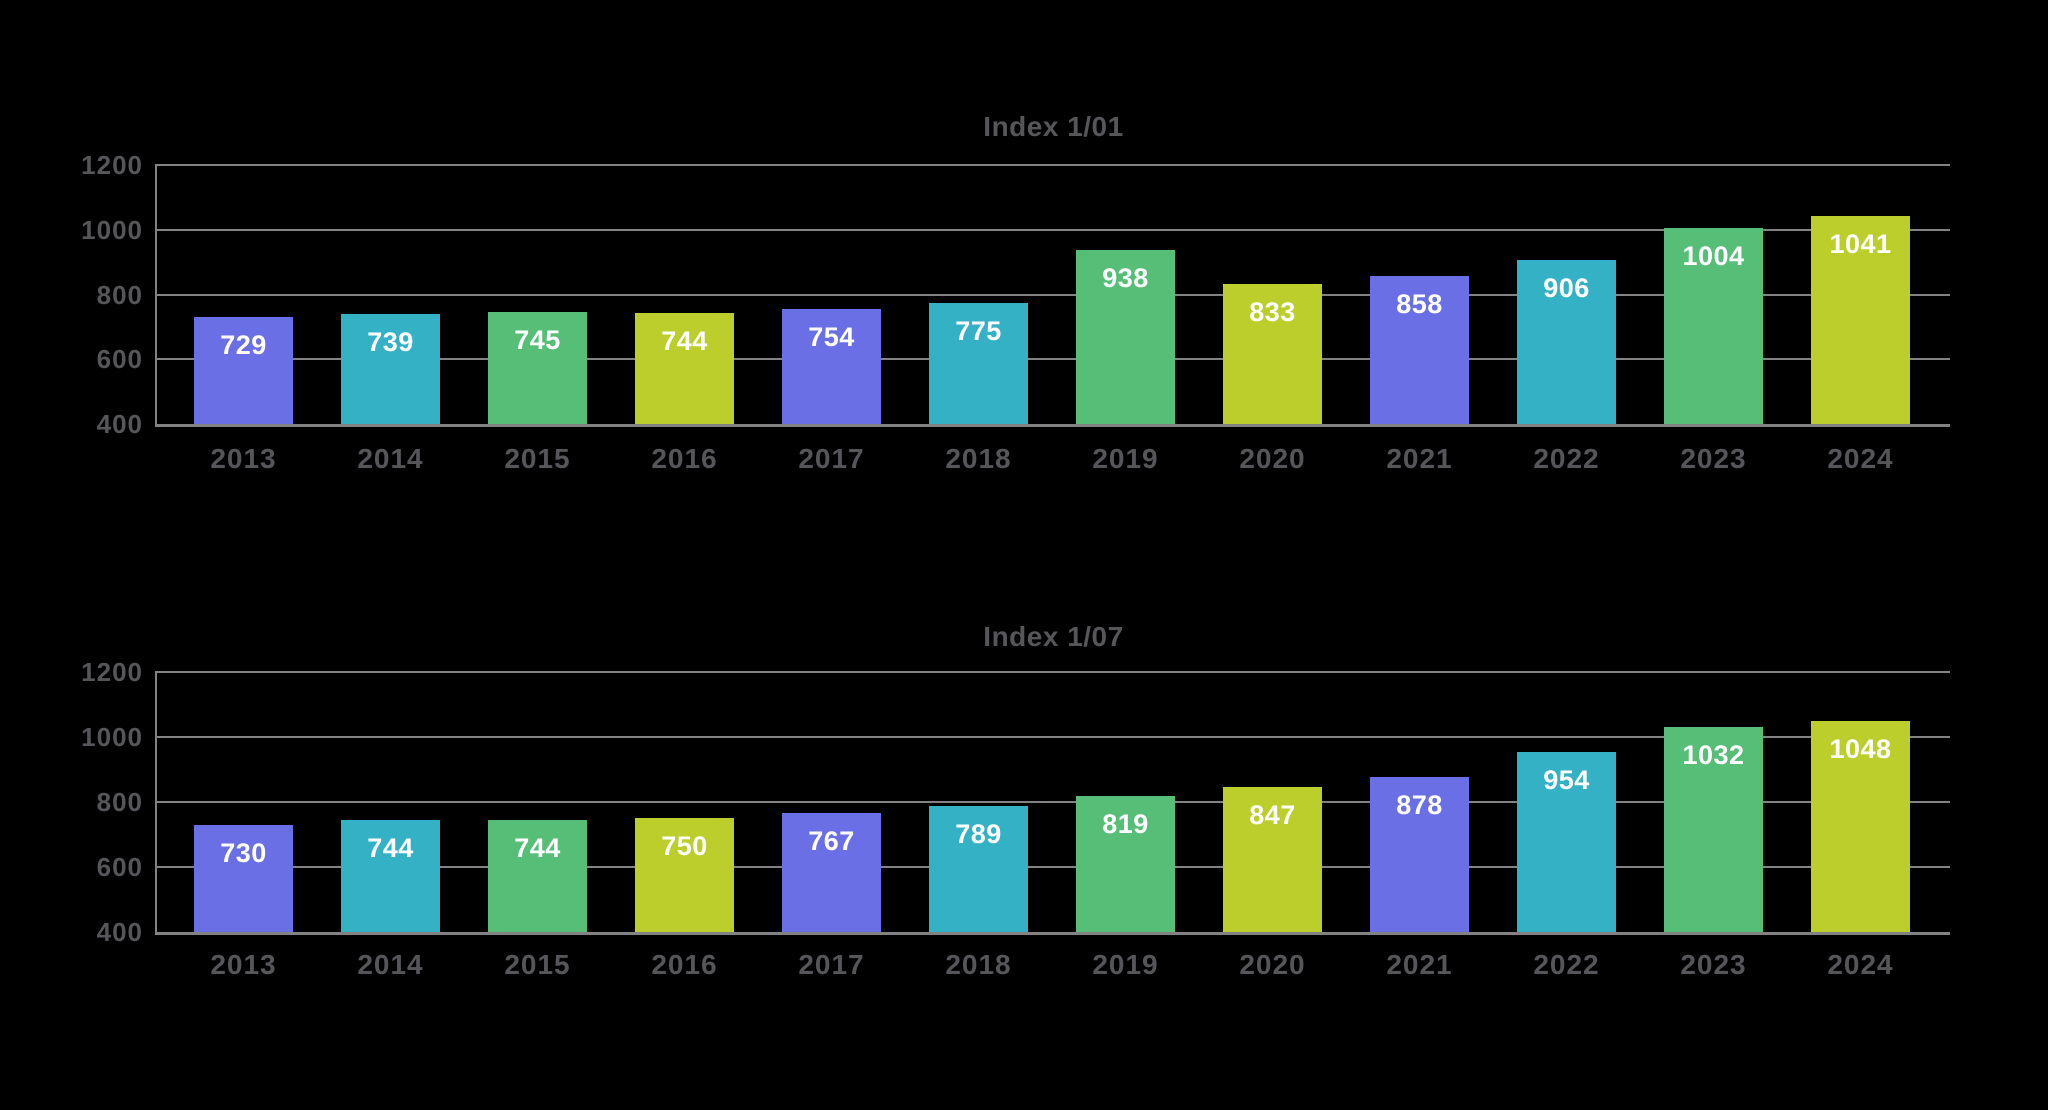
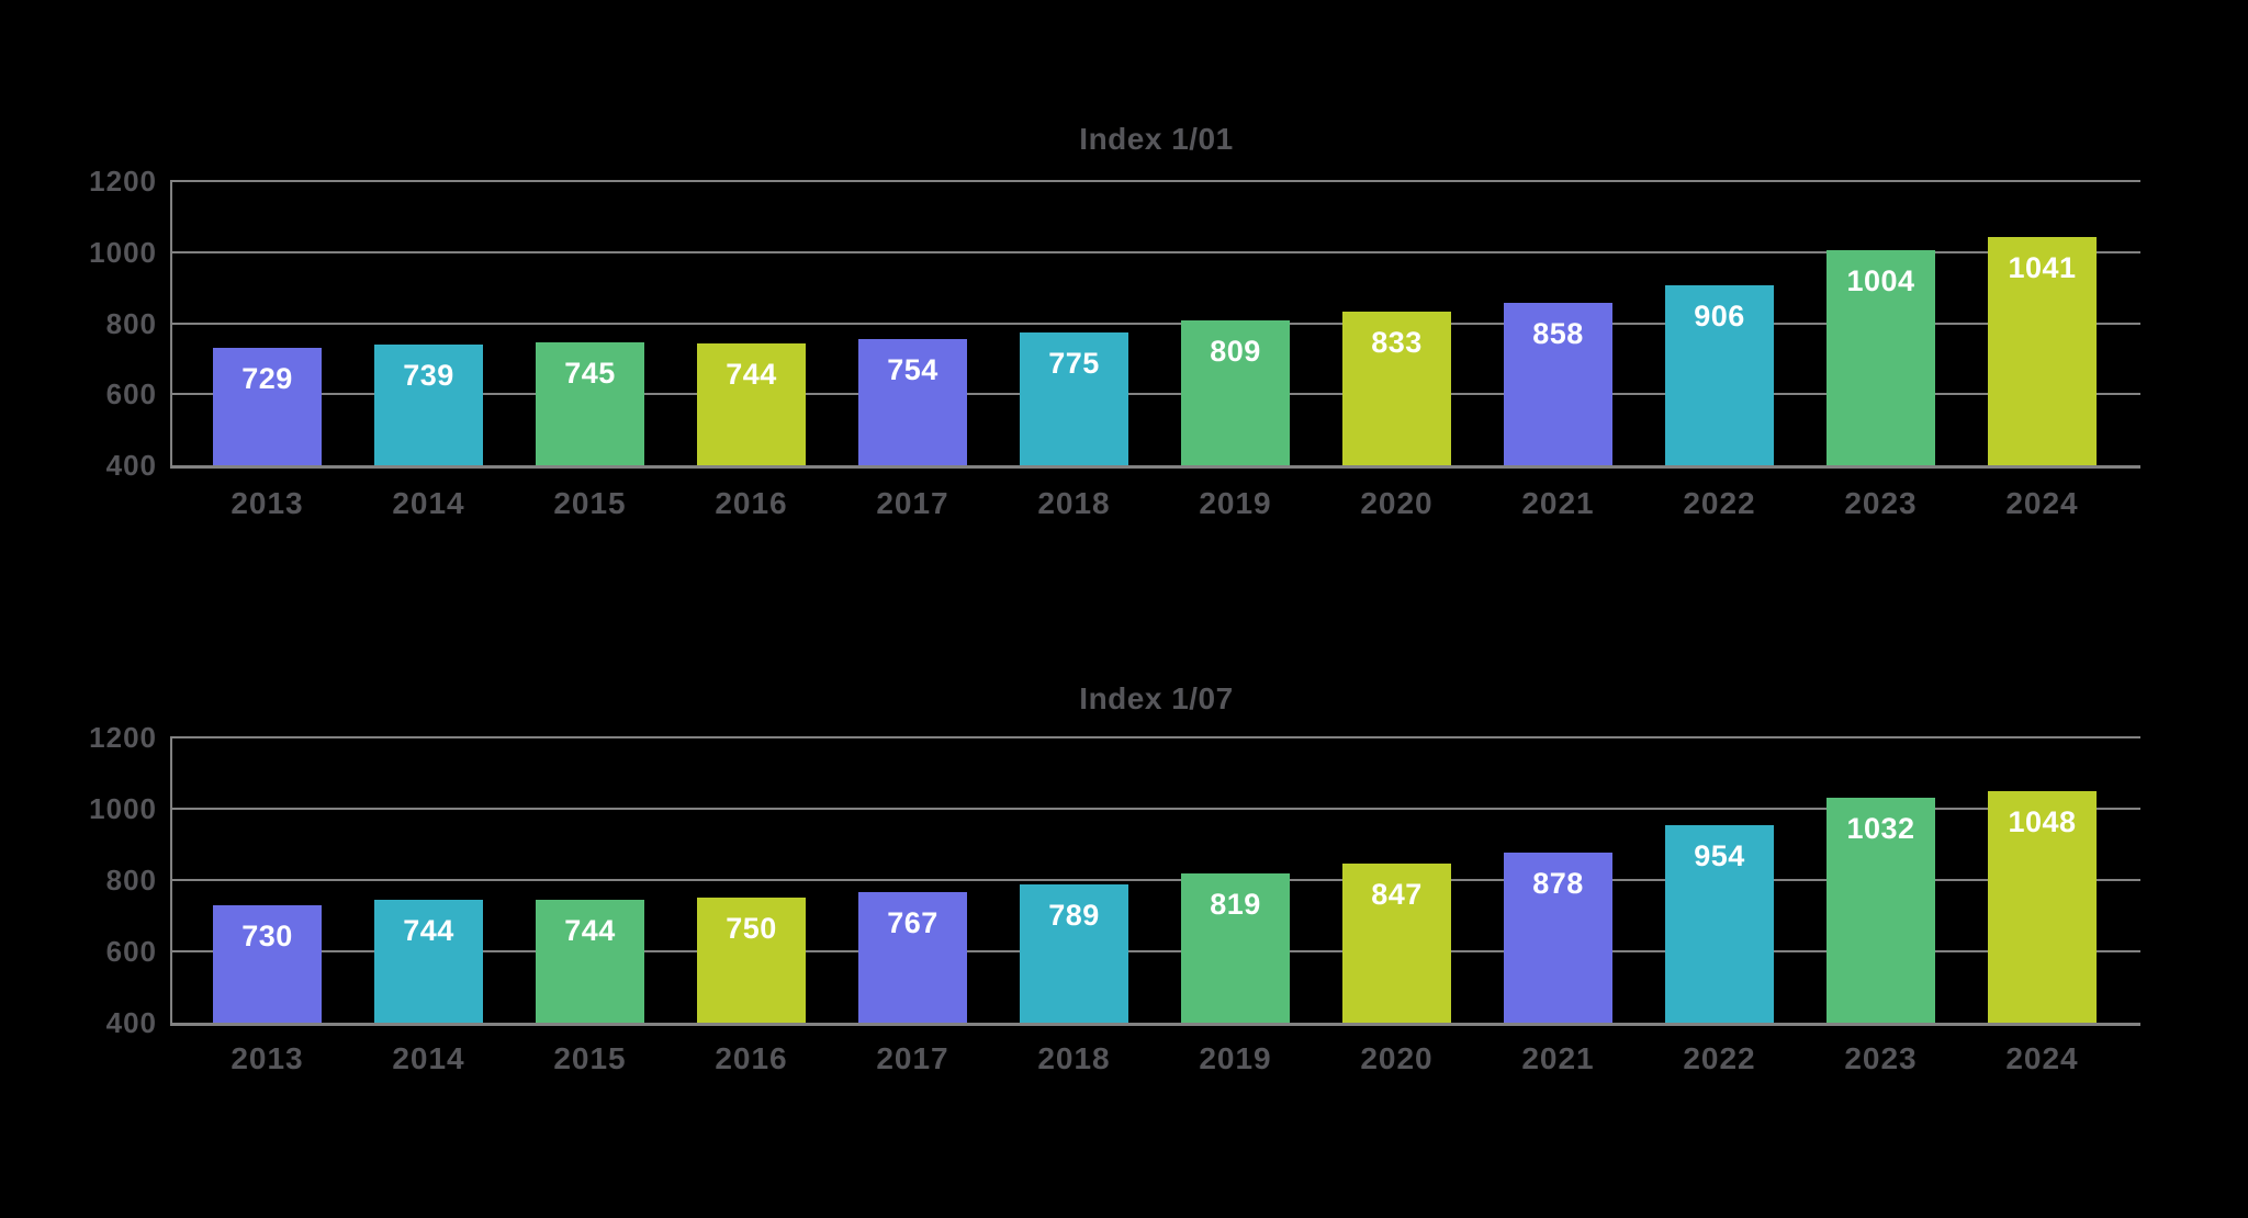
Index 1/01/2019: 938 -> 809
